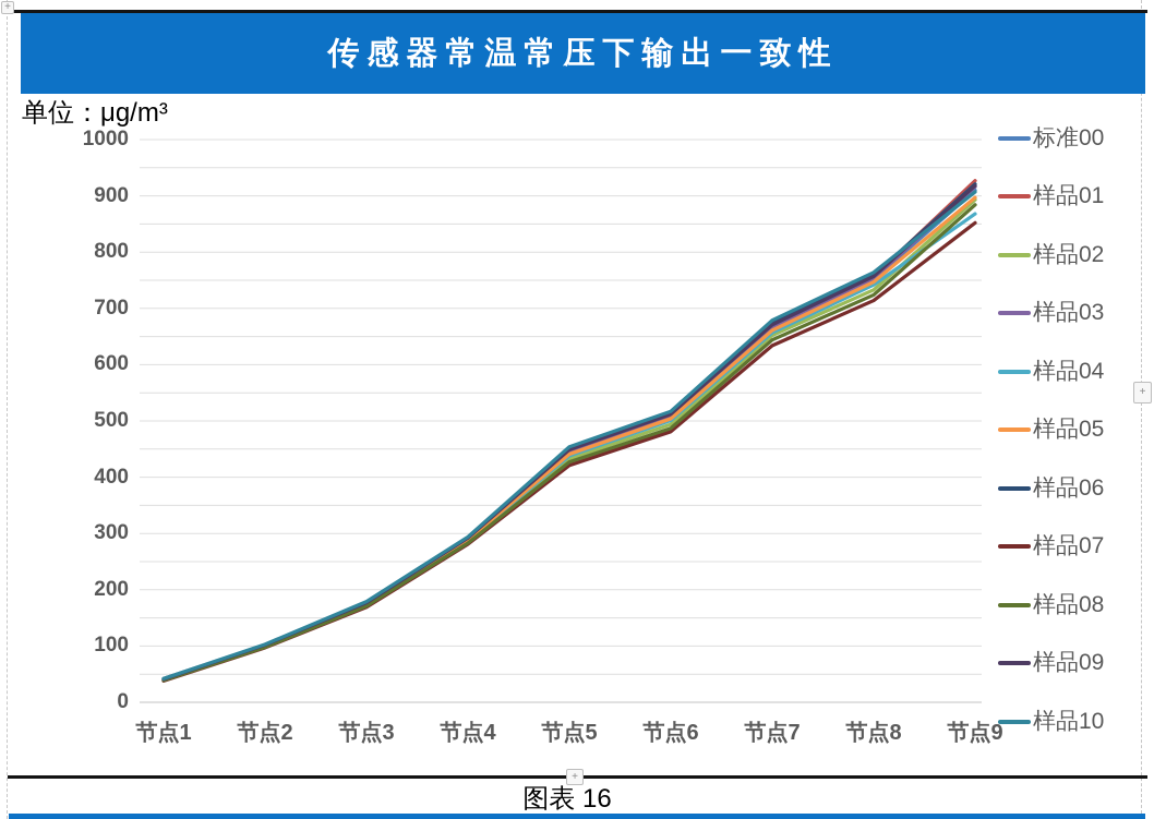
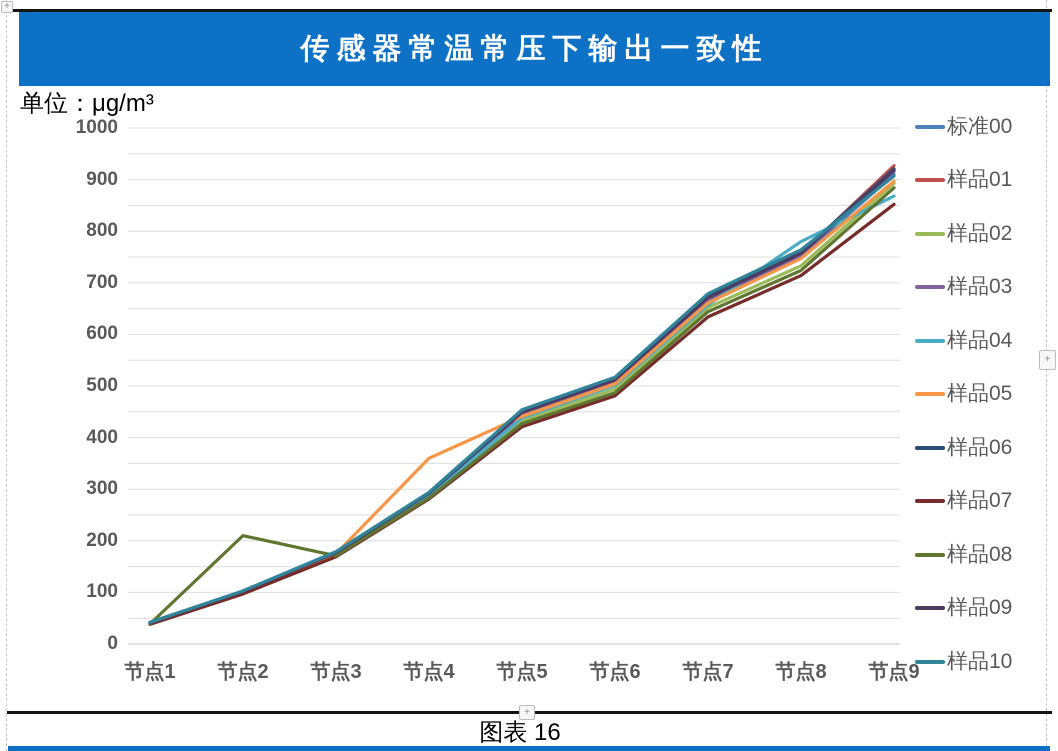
样品08/节点2: 100 -> 210
样品05/节点4: 290 -> 360
样品04/节点8: 740 -> 780
